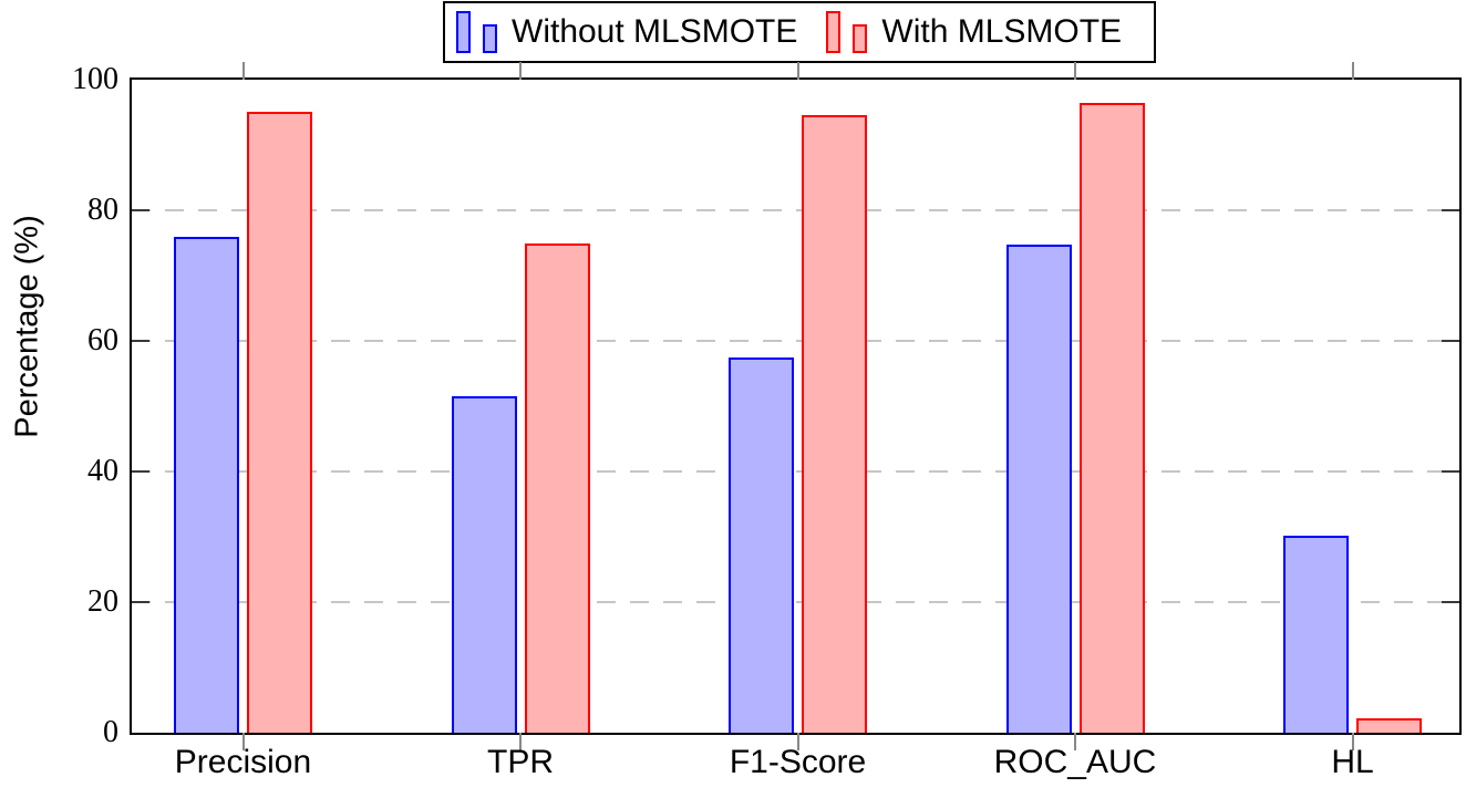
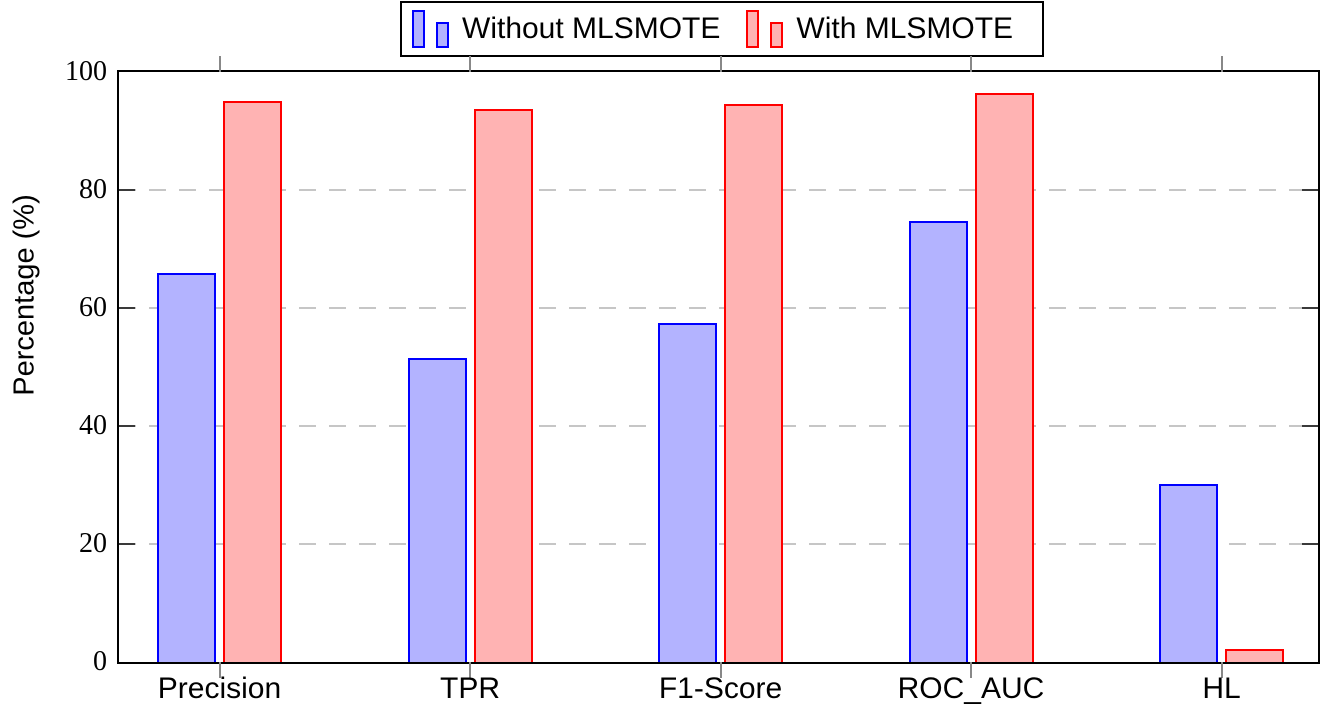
Without MLSMOTE/Precision: 76 -> 66
With MLSMOTE/TPR: 75 -> 94
